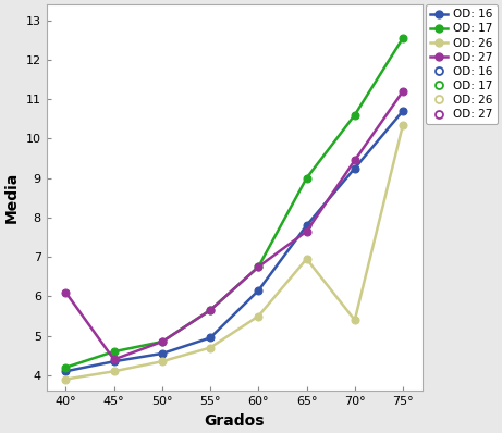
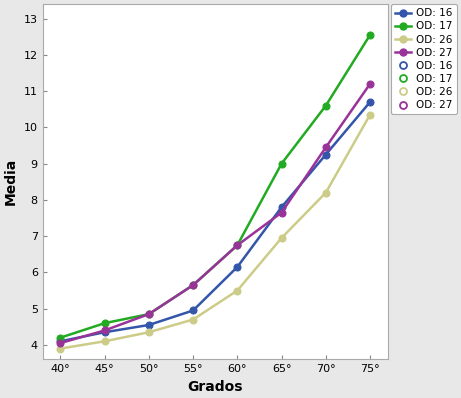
OD: 27/40°: 6.10 -> 4.05
OD: 26/70°: 5.40 -> 8.20
